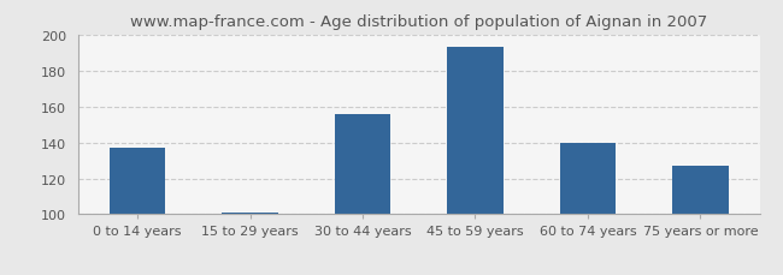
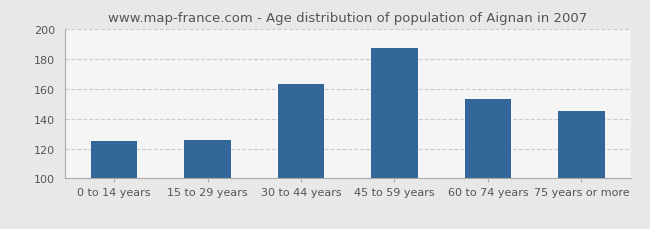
0 to 14 years: 137 -> 125
15 to 29 years: 101 -> 126
30 to 44 years: 156 -> 163
45 to 59 years: 193 -> 187
60 to 74 years: 140 -> 153
75 years or more: 127 -> 145
